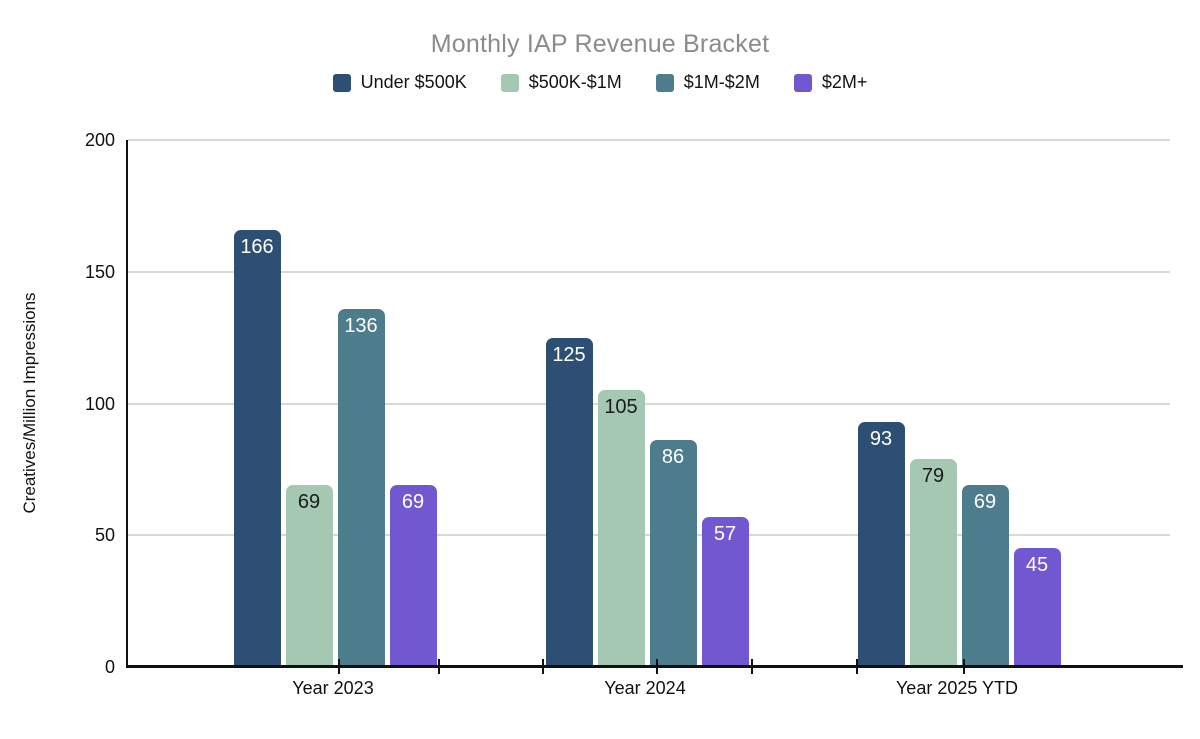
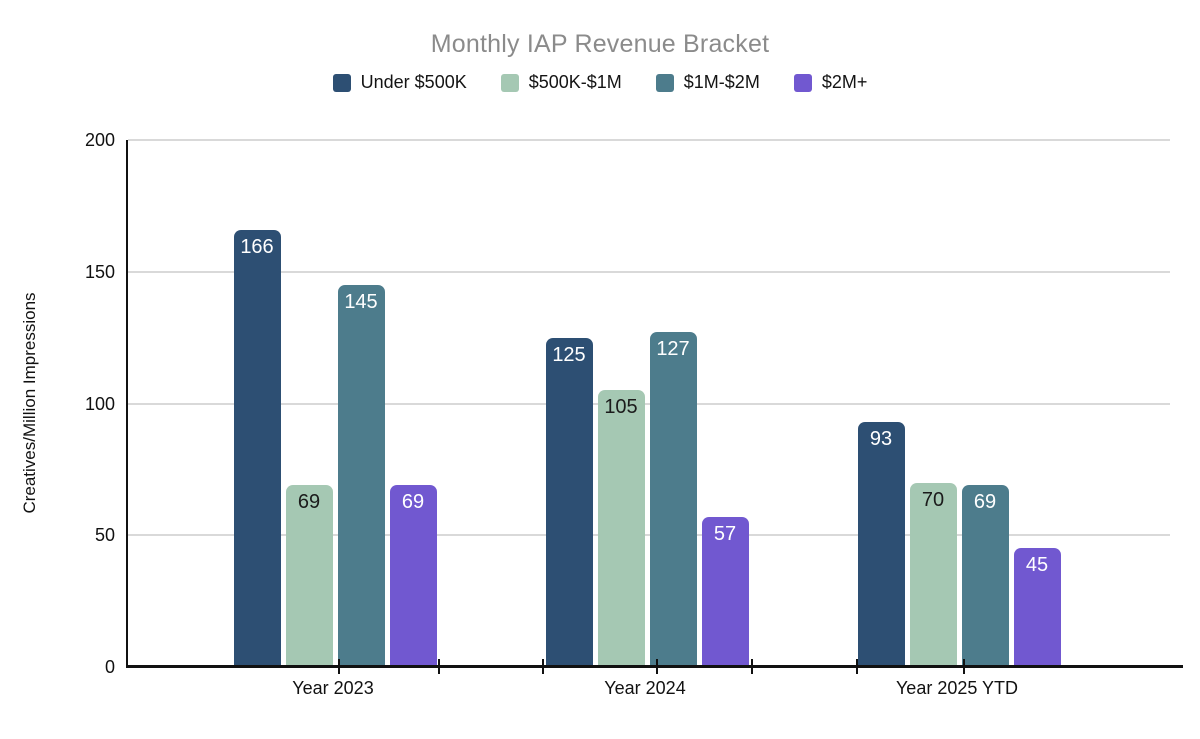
$1M-$2M/Year 2023: 136 -> 145
$1M-$2M/Year 2024: 86 -> 127
$500K-$1M/Year 2025 YTD: 79 -> 70
